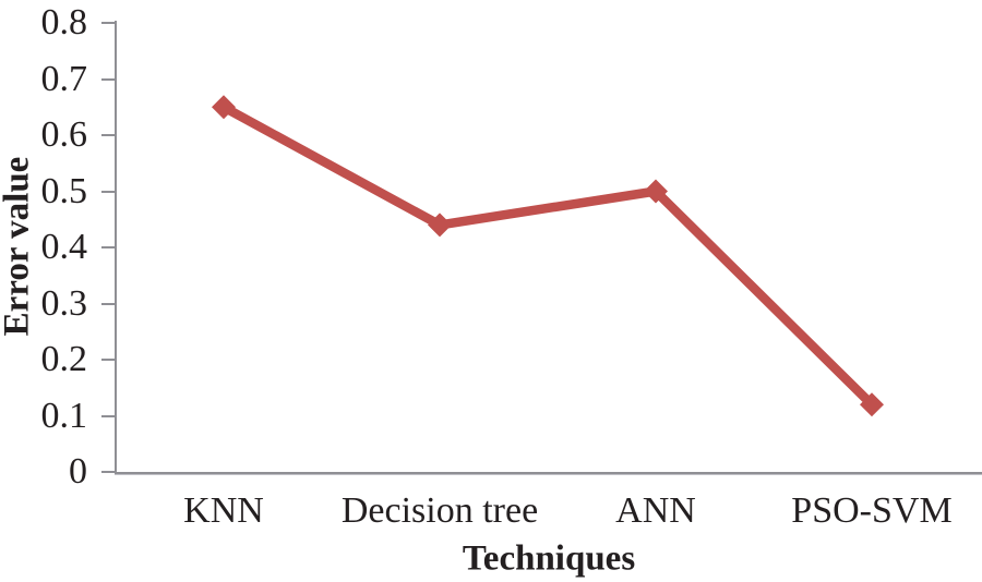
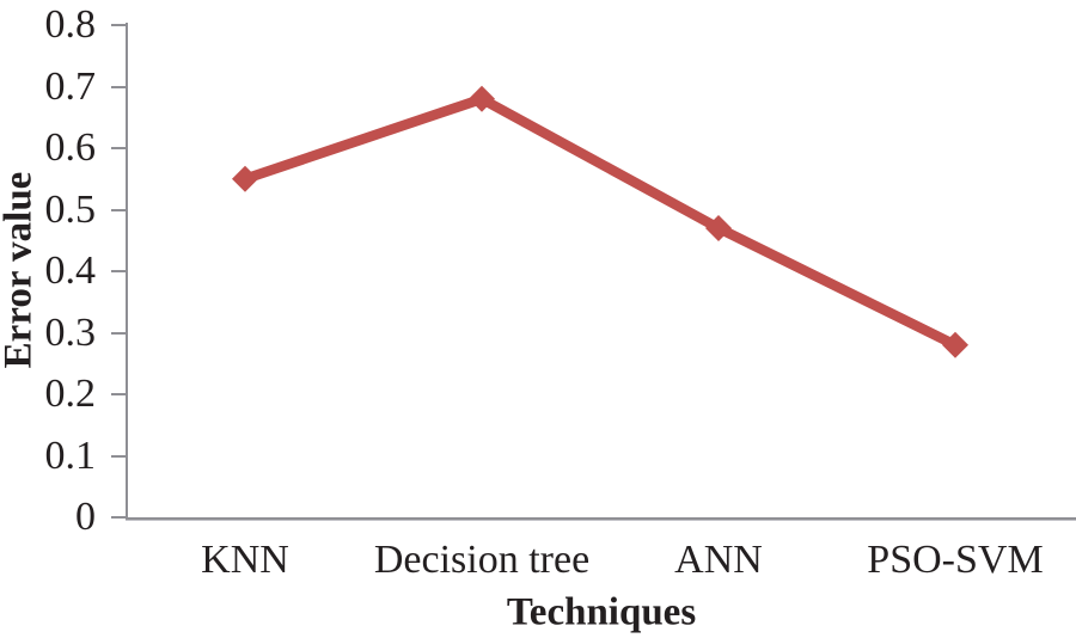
KNN: 0.65 -> 0.55
Decision tree: 0.44 -> 0.68
ANN: 0.50 -> 0.47
PSO-SVM: 0.12 -> 0.28
